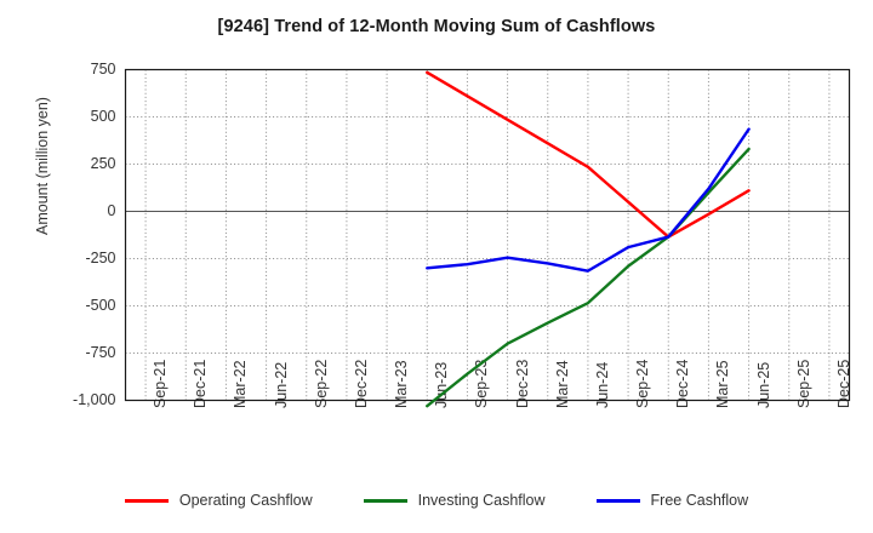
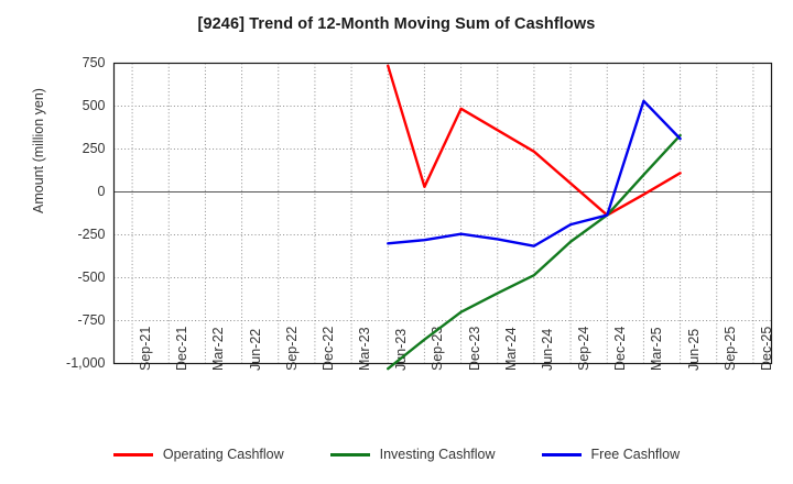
Operating Cashflow/Sep-23: 610 -> 30
Free Cashflow/Mar-25: 120 -> 530
Free Cashflow/Jun-25: 440 -> 310
